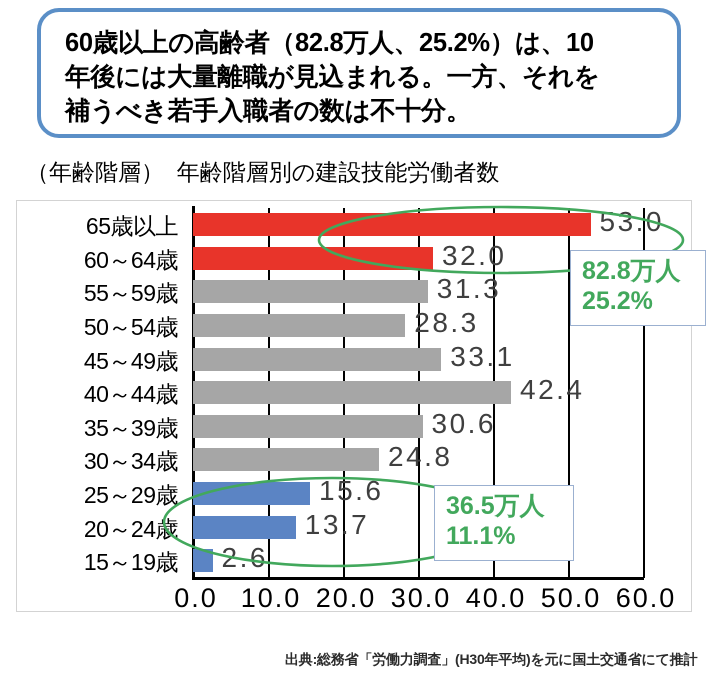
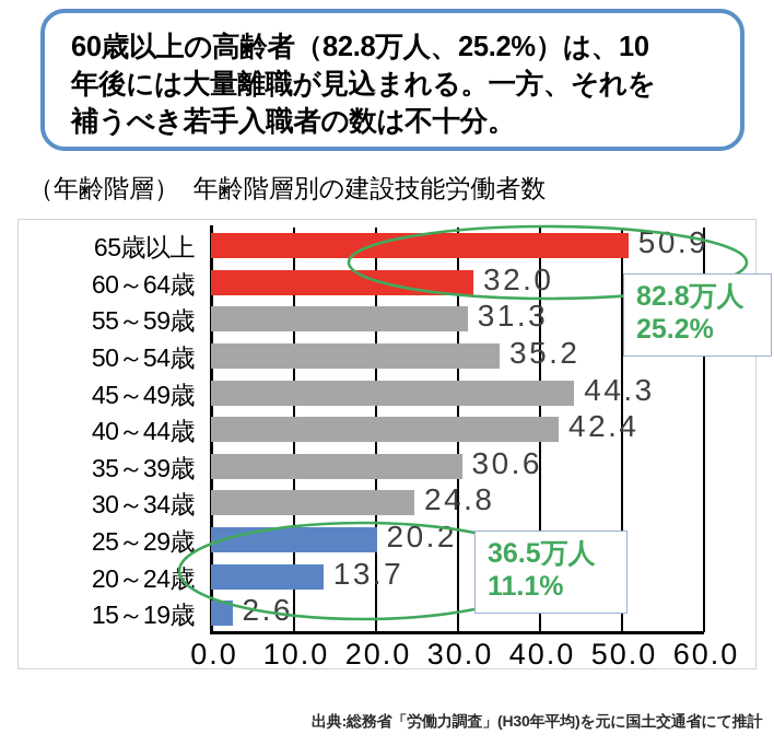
65歳以上: 53.0 -> 50.9
50～54歳: 28.3 -> 35.2
45～49歳: 33.1 -> 44.3
25～29歳: 15.6 -> 20.2
